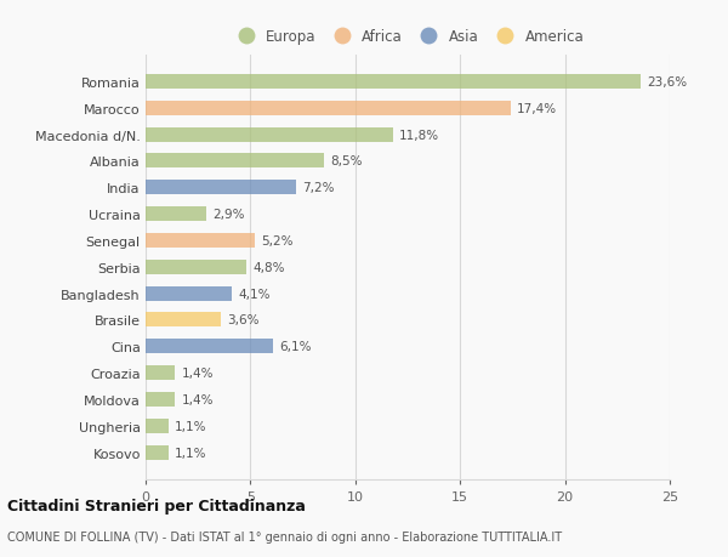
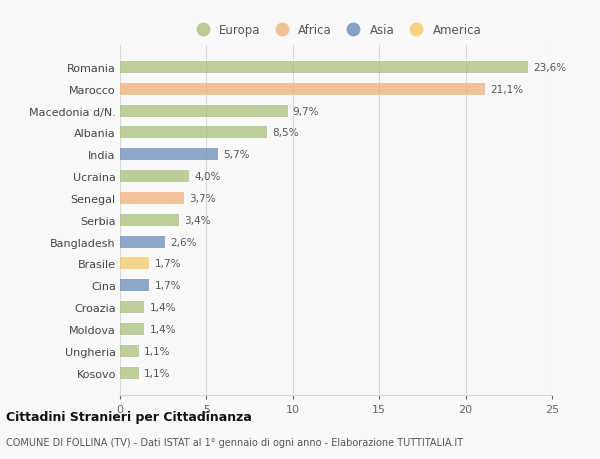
Marocco: 17,4% -> 21,1%
Macedonia d/N.: 11,8% -> 9,7%
India: 7,2% -> 5,7%
Ucraina: 2,9% -> 4,0%
Senegal: 5,2% -> 3,7%
Serbia: 4,8% -> 3,4%
Bangladesh: 4,1% -> 2,6%
Brasile: 3,6% -> 1,7%
Cina: 6,1% -> 1,7%
